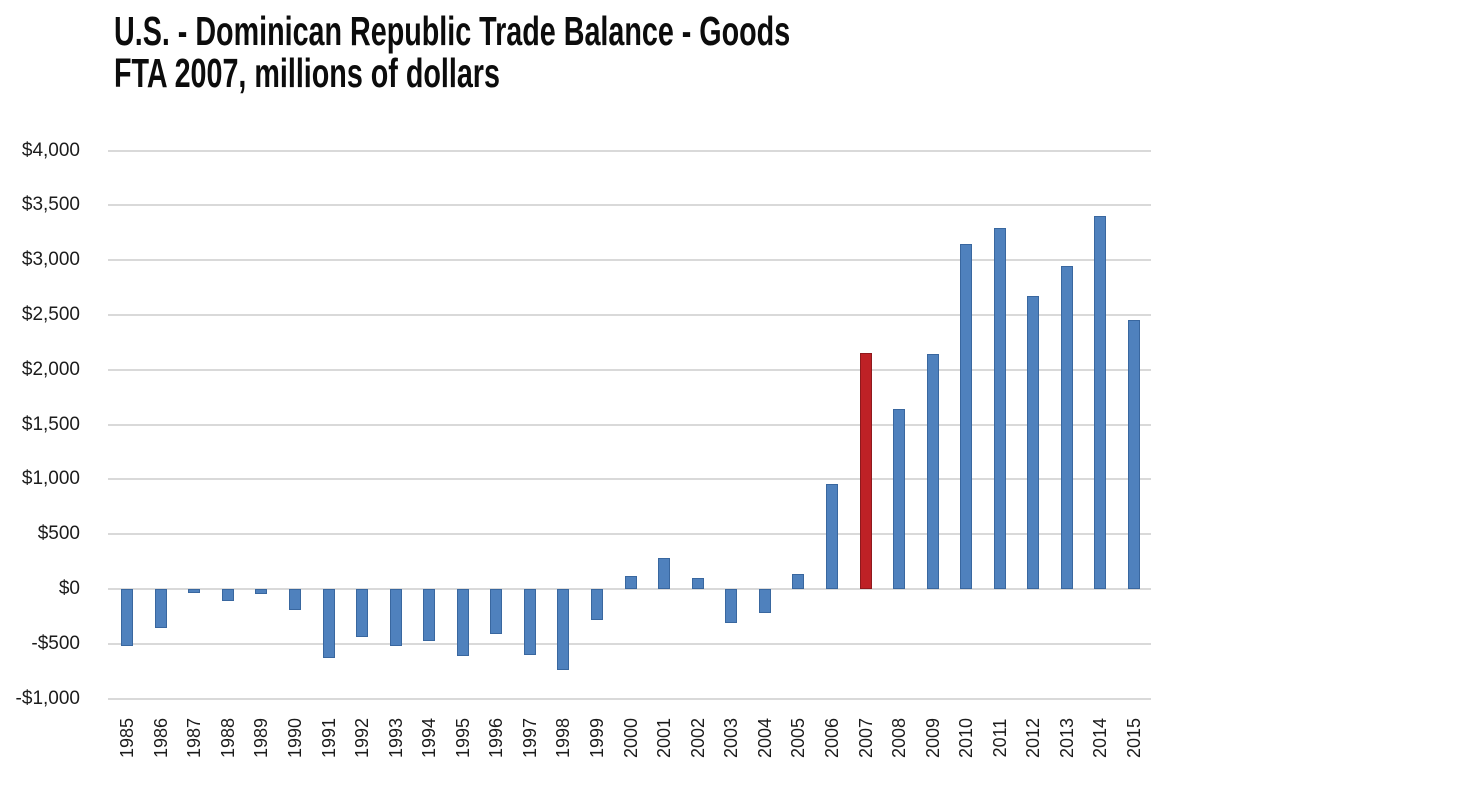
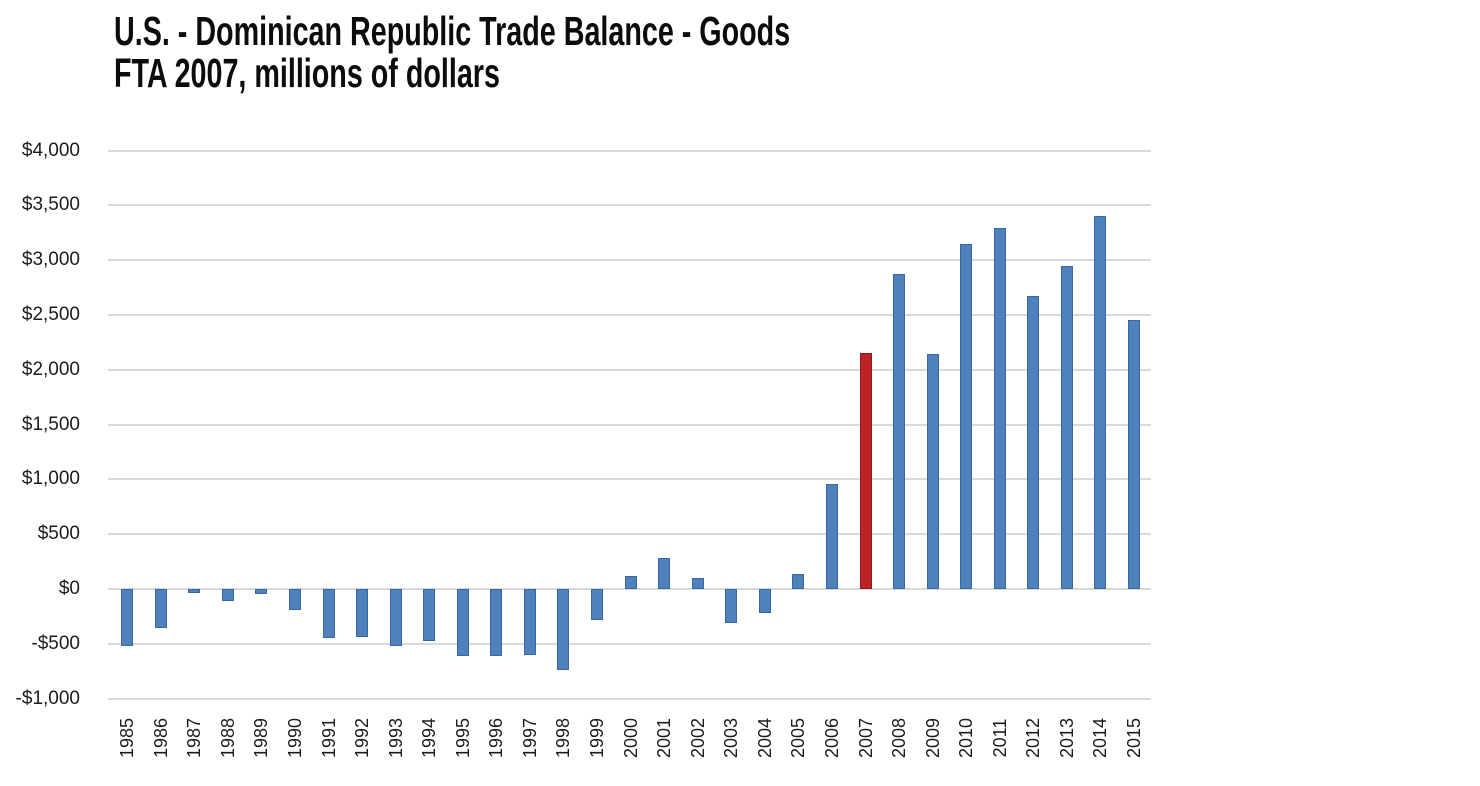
1991: -$630 -> -$450
1996: -$410 -> -$610
2008: $1640 -> $2870
